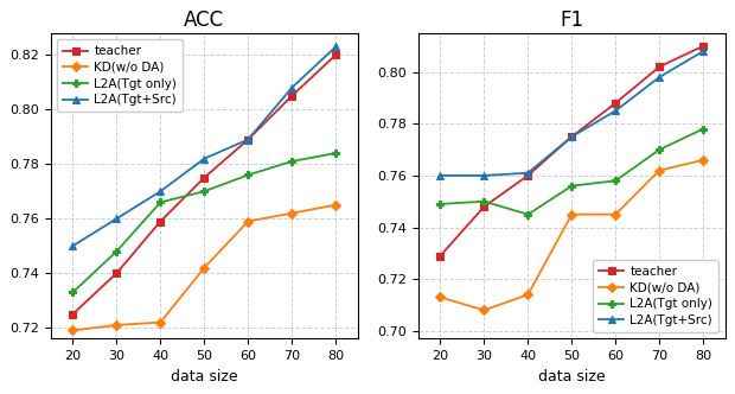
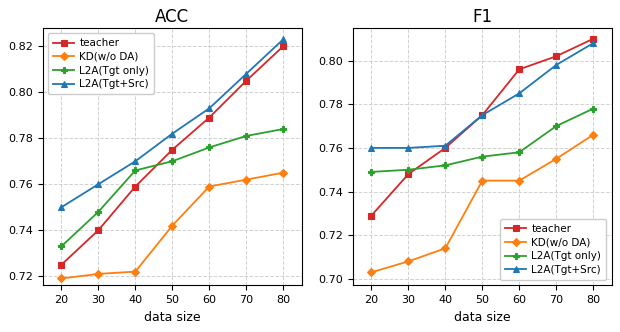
ACC/L2A(Tgt+Src)/60: 0.789 -> 0.793
F1/KD(w/o DA)/20: 0.713 -> 0.703
F1/L2A(Tgt only)/40: 0.745 -> 0.752
F1/teacher/60: 0.788 -> 0.796
F1/KD(w/o DA)/70: 0.762 -> 0.755
